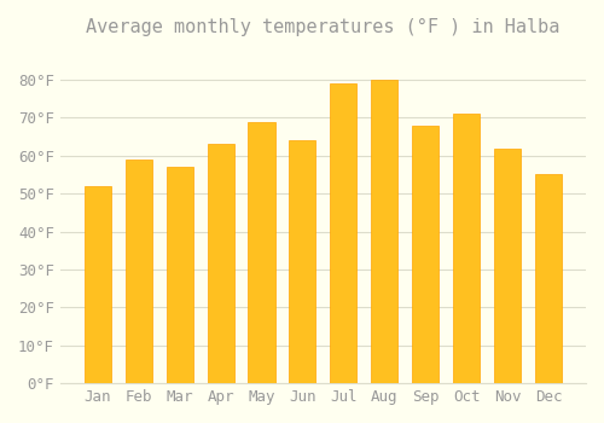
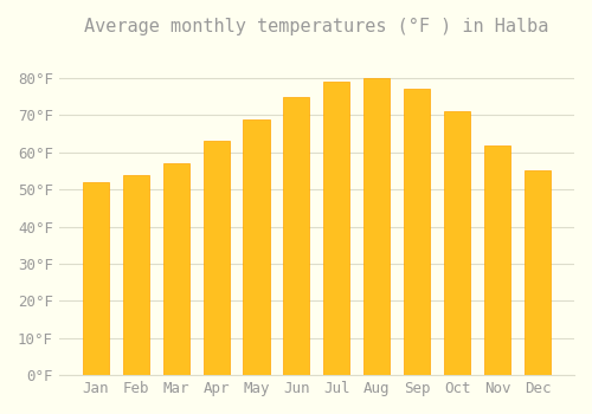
Feb: 59°F -> 54°F
Jun: 64°F -> 75°F
Sep: 68°F -> 77°F
